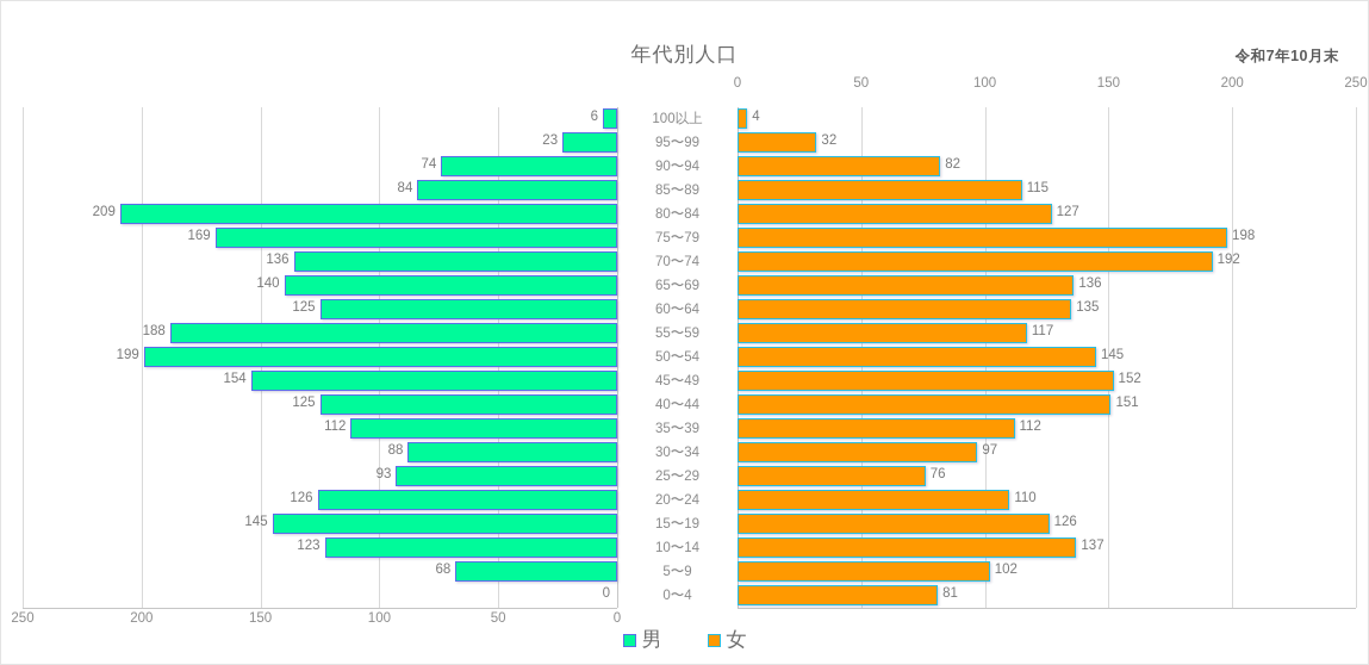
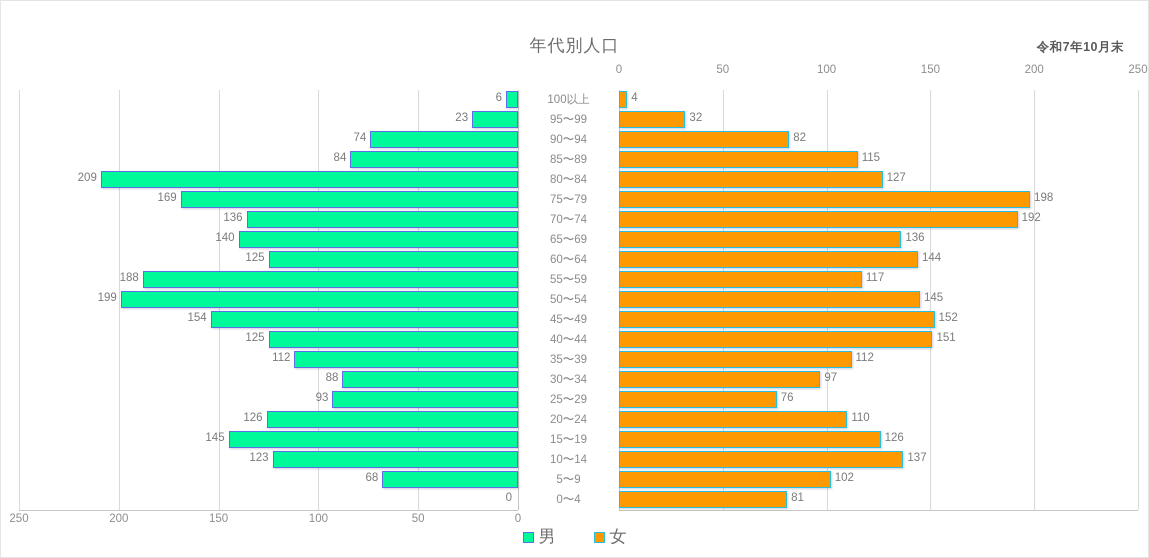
女/60〜64: 135 -> 144
